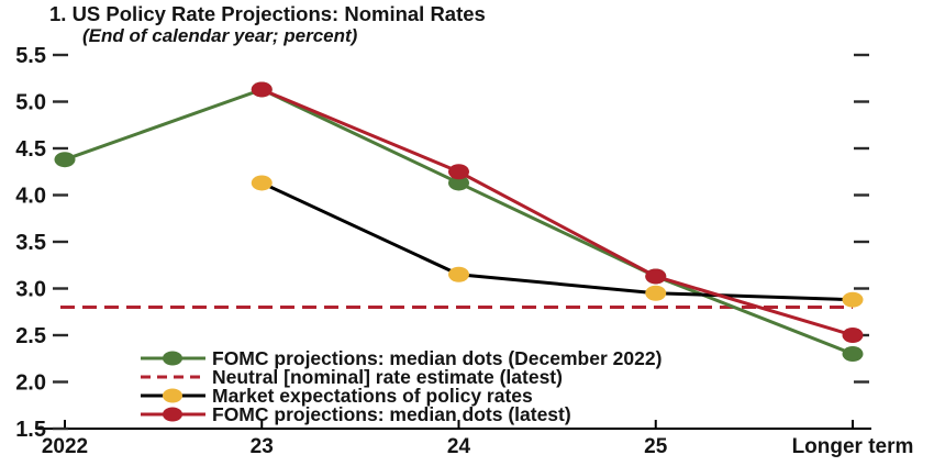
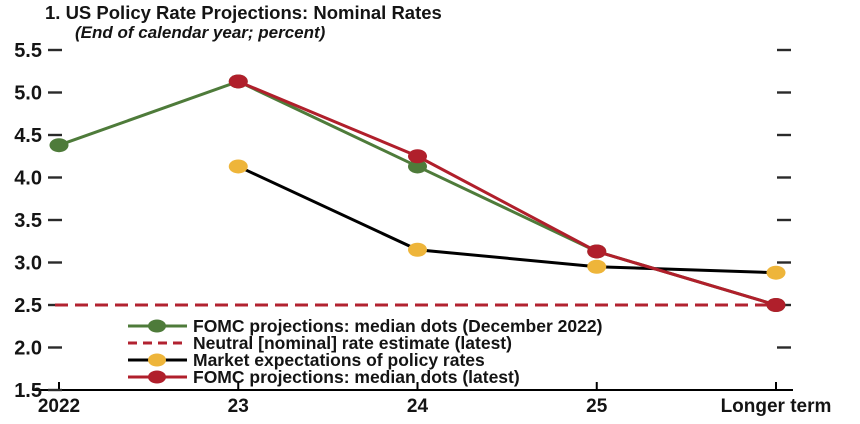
Neutral [nominal] rate estimate (latest)/2022: 2.8 -> 2.5
Neutral [nominal] rate estimate (latest)/24: 3.2 -> 2.5
FOMC projections: median dots (December 2022)/Longer term: 2.3 -> 2.5
